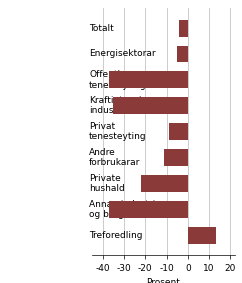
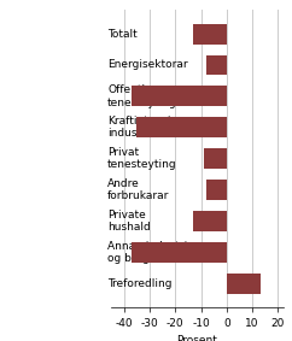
Totalt: -4 -> -13
Energisektorar: -5 -> -8
Andre forbrukarar: -11 -> -8
Private hushald: -22 -> -13
